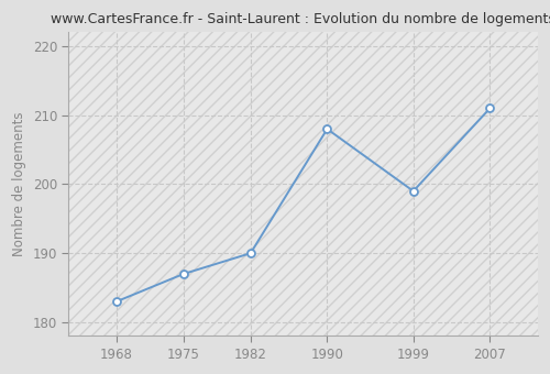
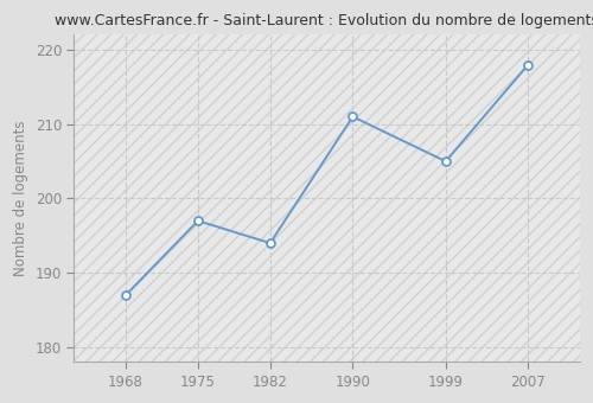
1968: 183 -> 187
1975: 187 -> 197
1982: 190 -> 194
1990: 208 -> 211
1999: 199 -> 205
2007: 211 -> 218
